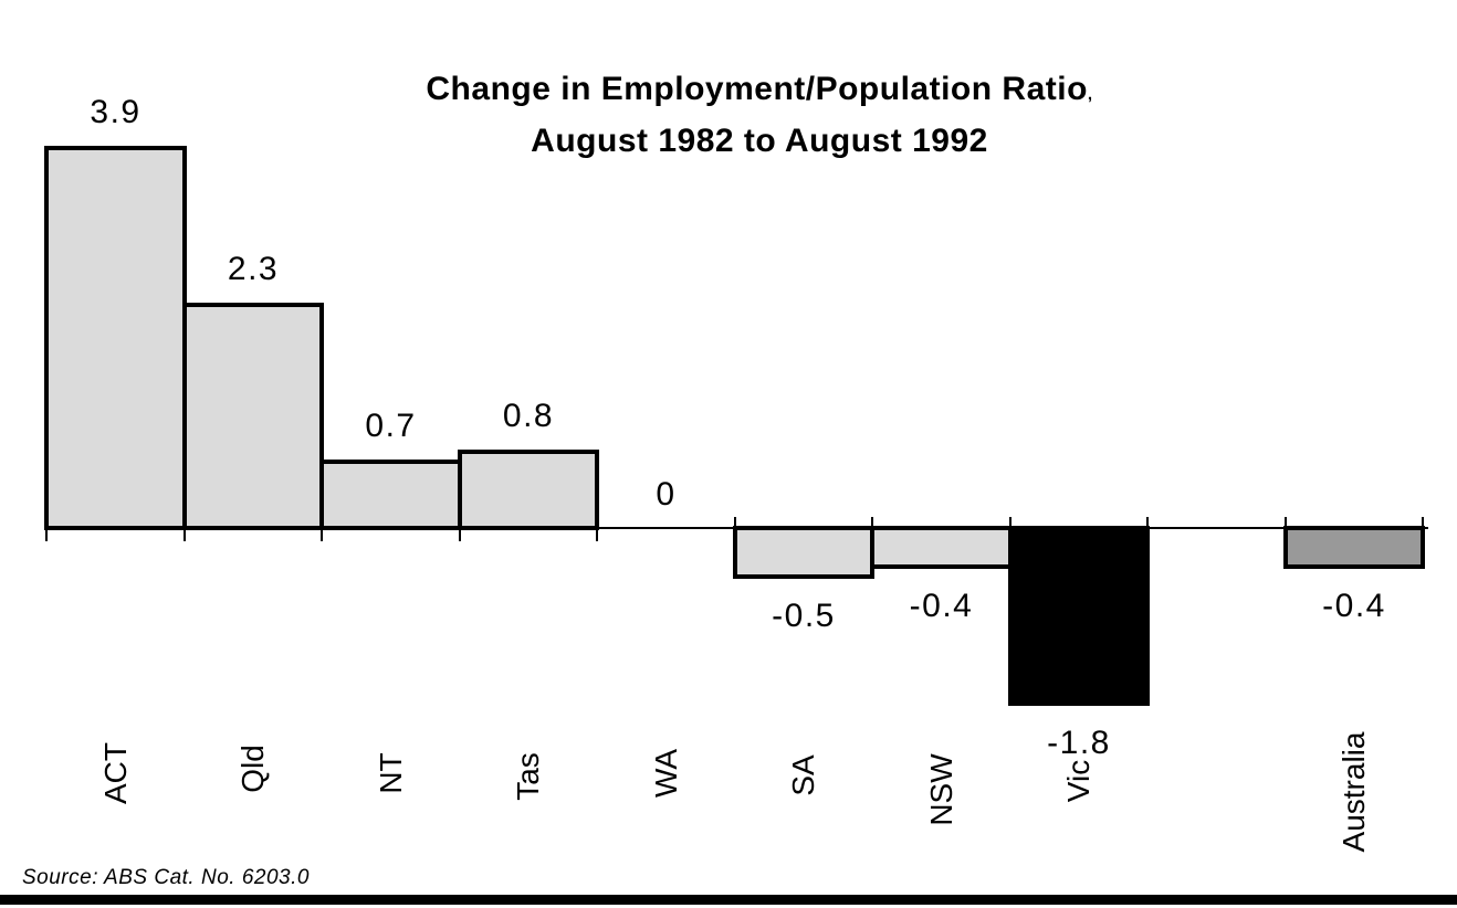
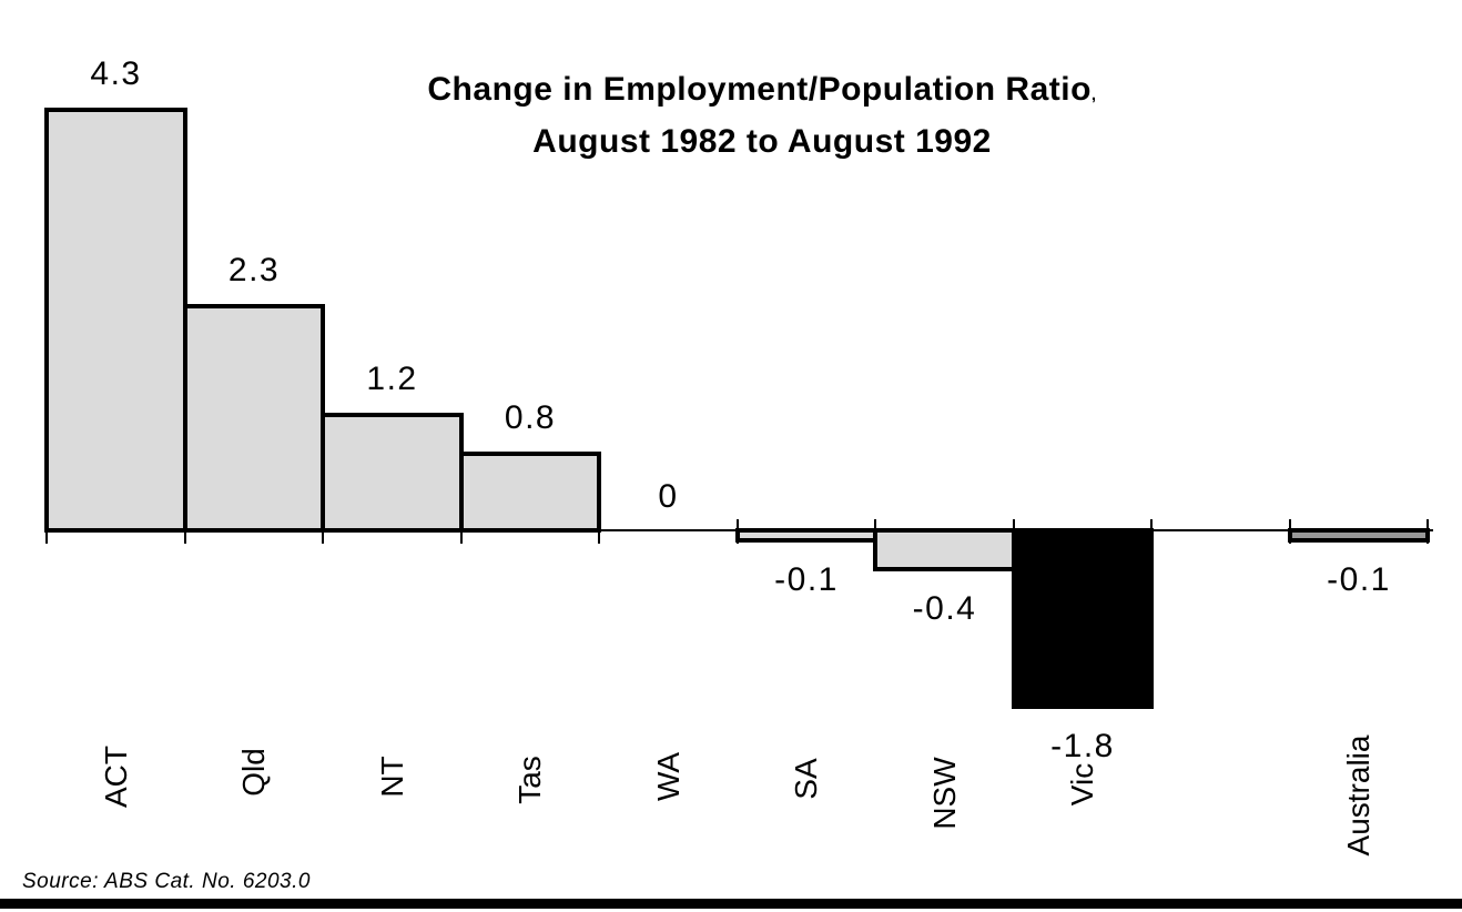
ACT: 3.9 -> 4.3
NT: 0.7 -> 1.2
SA: -0.5 -> -0.1
Australia: -0.4 -> -0.1
